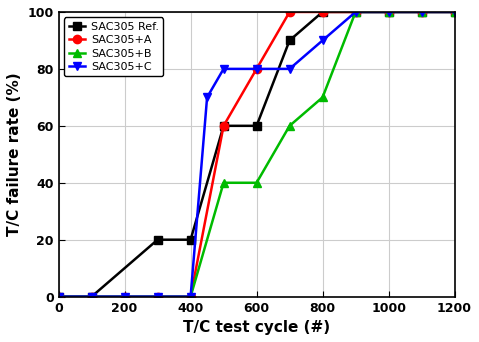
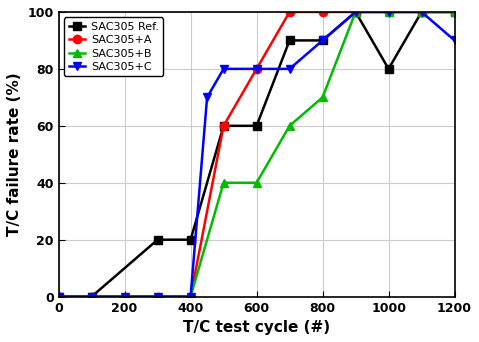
SAC305 Ref./800: 100 -> 90
SAC305 Ref./1000: 100 -> 80
SAC305+C/1200: 100 -> 90
